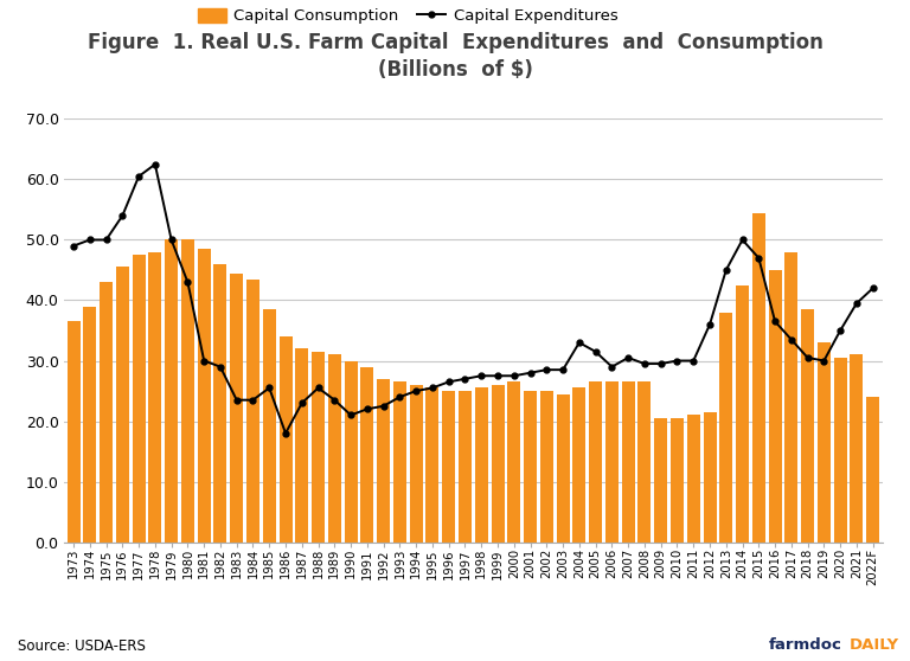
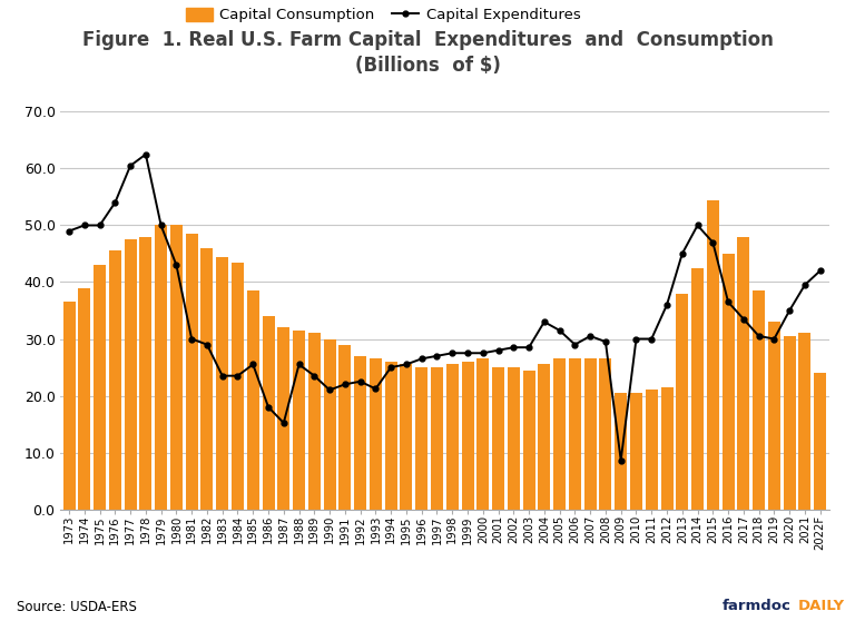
Capital Expenditures/1987: 23.0 -> 15.2
Capital Expenditures/1993: 24.0 -> 21.2
Capital Expenditures/2009: 29.5 -> 8.6
